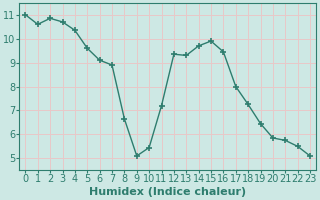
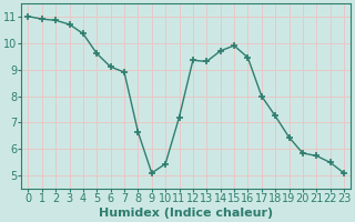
1: 10.60 -> 10.90
